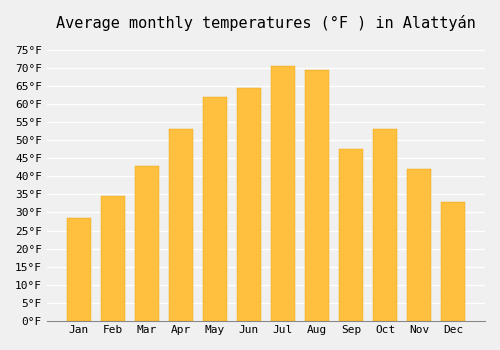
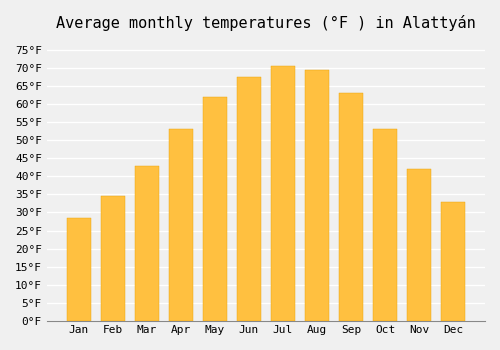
Jun: 64.5°F -> 67.5°F
Sep: 47.5°F -> 63.0°F
